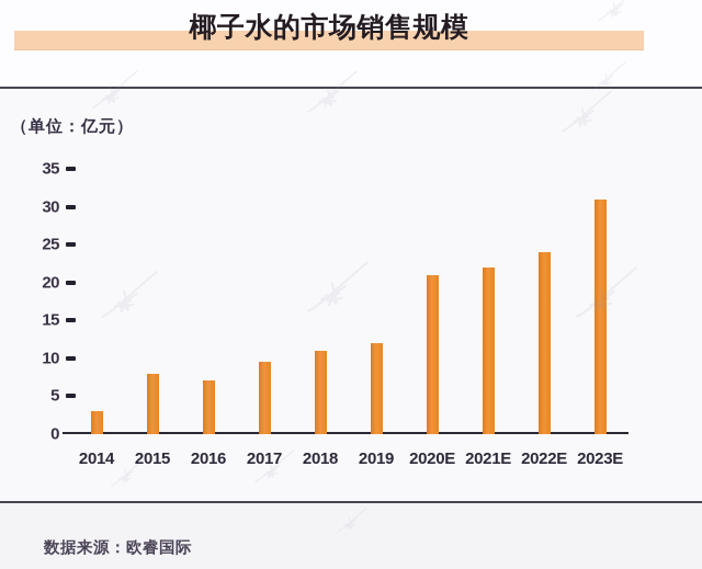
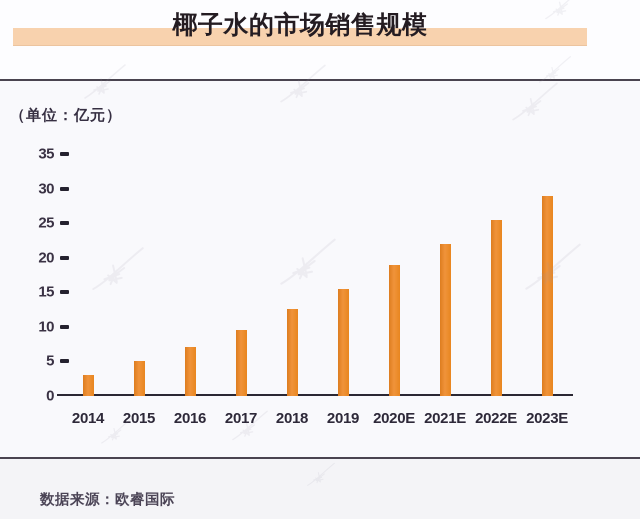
2015: 8 -> 5
2018: 11 -> 12
2019: 12 -> 16
2020E: 21 -> 19
2022E: 24 -> 26
2023E: 31 -> 29
